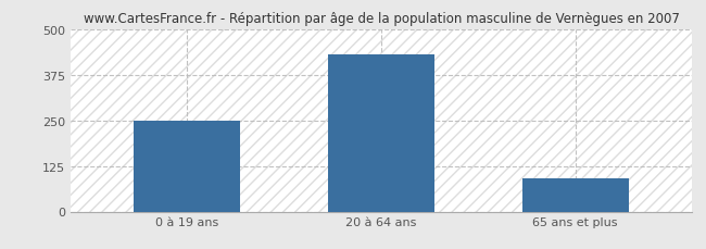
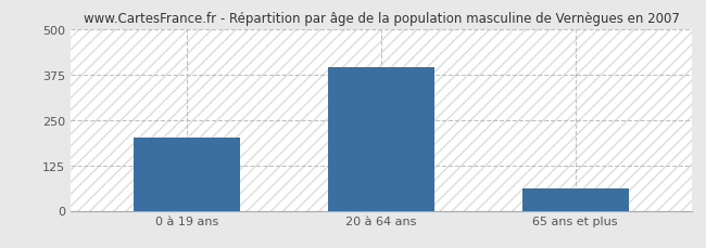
0 à 19 ans: 250 -> 200
20 à 64 ans: 430 -> 395
65 ans et plus: 90 -> 60
